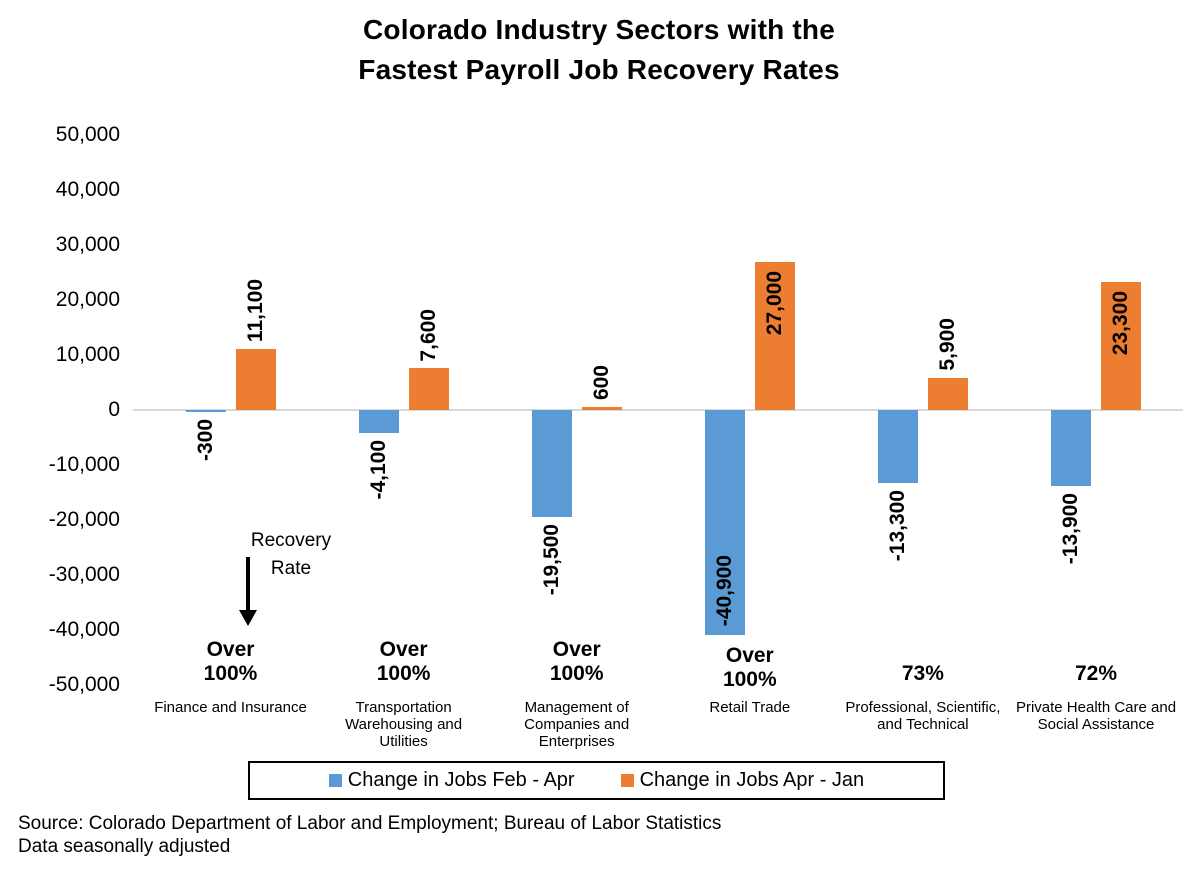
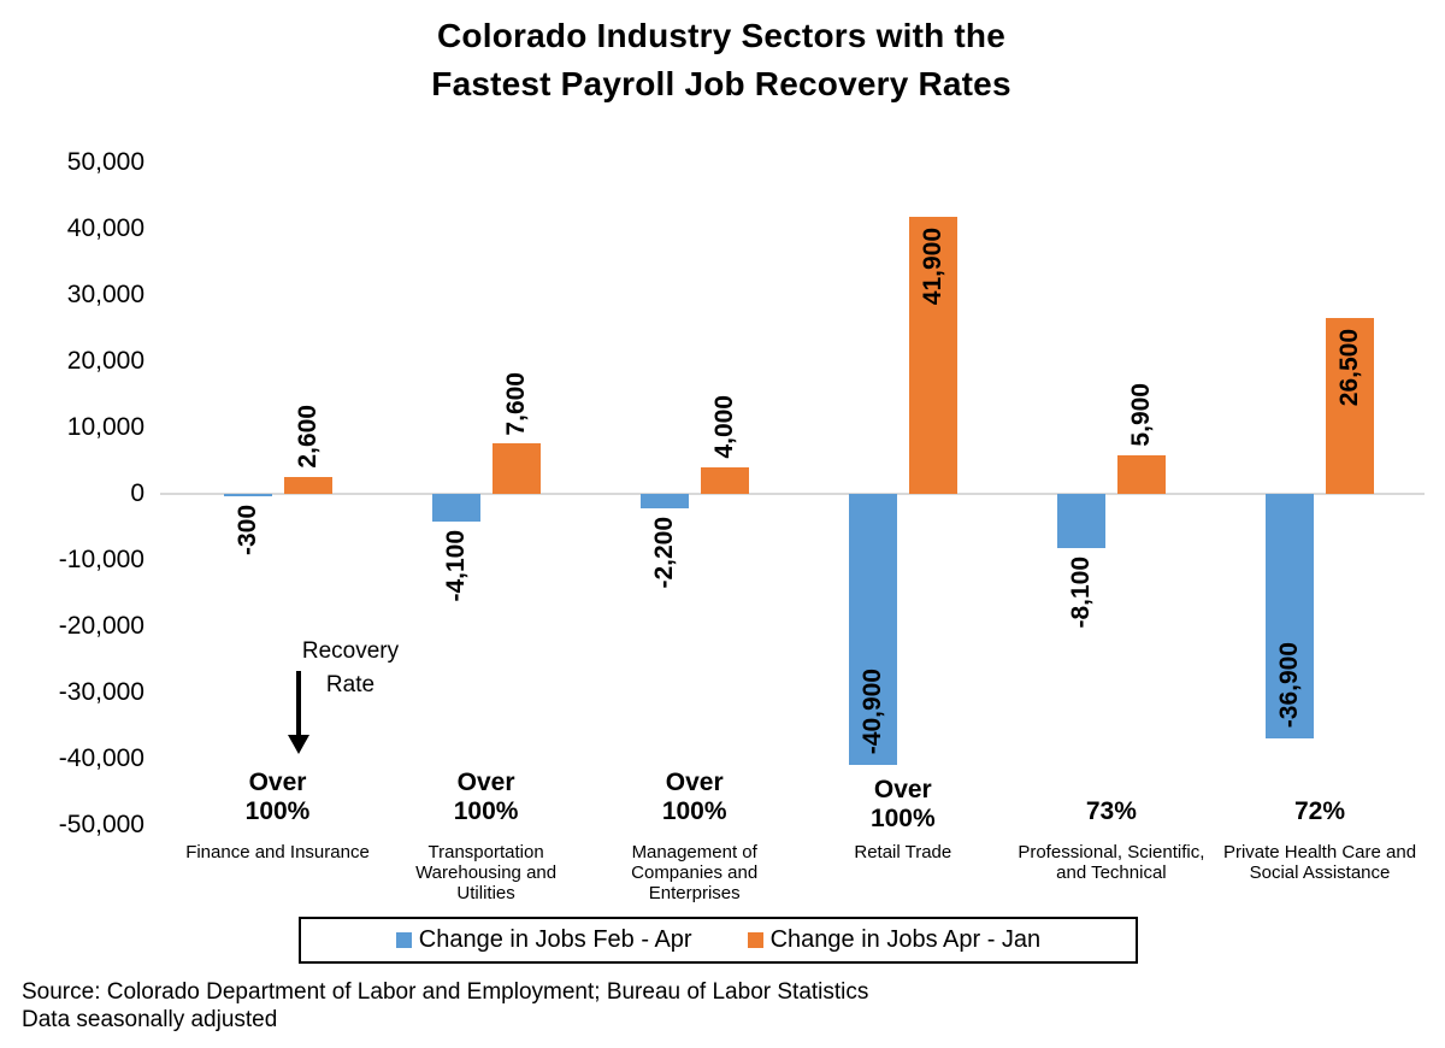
Change in Jobs Apr - Jan/Finance and Insurance: 11,100 -> 2,600
Change in Jobs Feb - Apr/Management of Companies and Enterprises: -19,500 -> -2,200
Change in Jobs Apr - Jan/Management of Companies and Enterprises: 600 -> 4,000
Change in Jobs Apr - Jan/Retail Trade: 27,000 -> 41,900
Change in Jobs Feb - Apr/Professional, Scientific, and Technical: -13,300 -> -8,100
Change in Jobs Feb - Apr/Private Health Care and Social Assistance: -13,900 -> -36,900
Change in Jobs Apr - Jan/Private Health Care and Social Assistance: 23,300 -> 26,500
